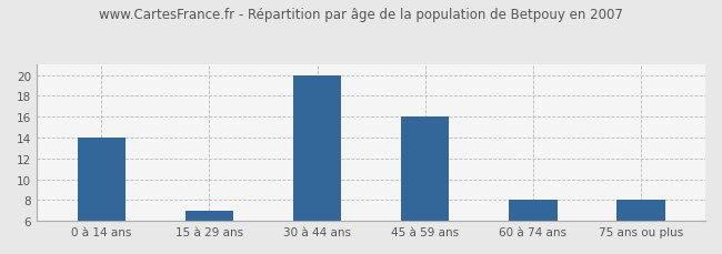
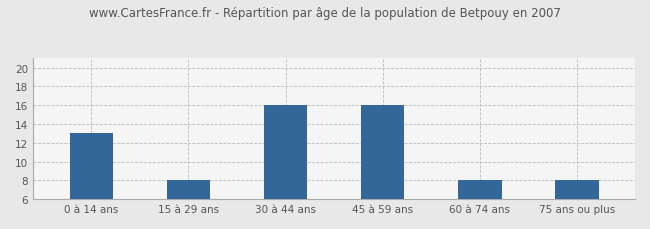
0 à 14 ans: 14 -> 13
15 à 29 ans: 7 -> 8
30 à 44 ans: 20 -> 16
